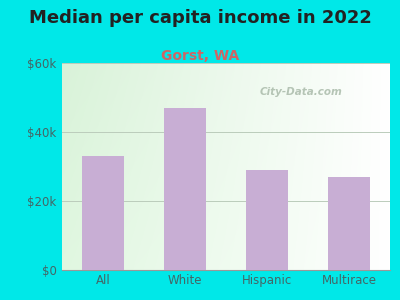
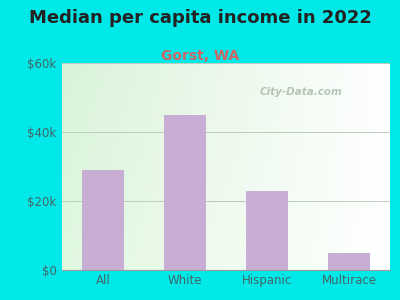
All: $33k -> $29k
White: $47k -> $45k
Hispanic: $29k -> $23k
Multirace: $27k -> $5k
